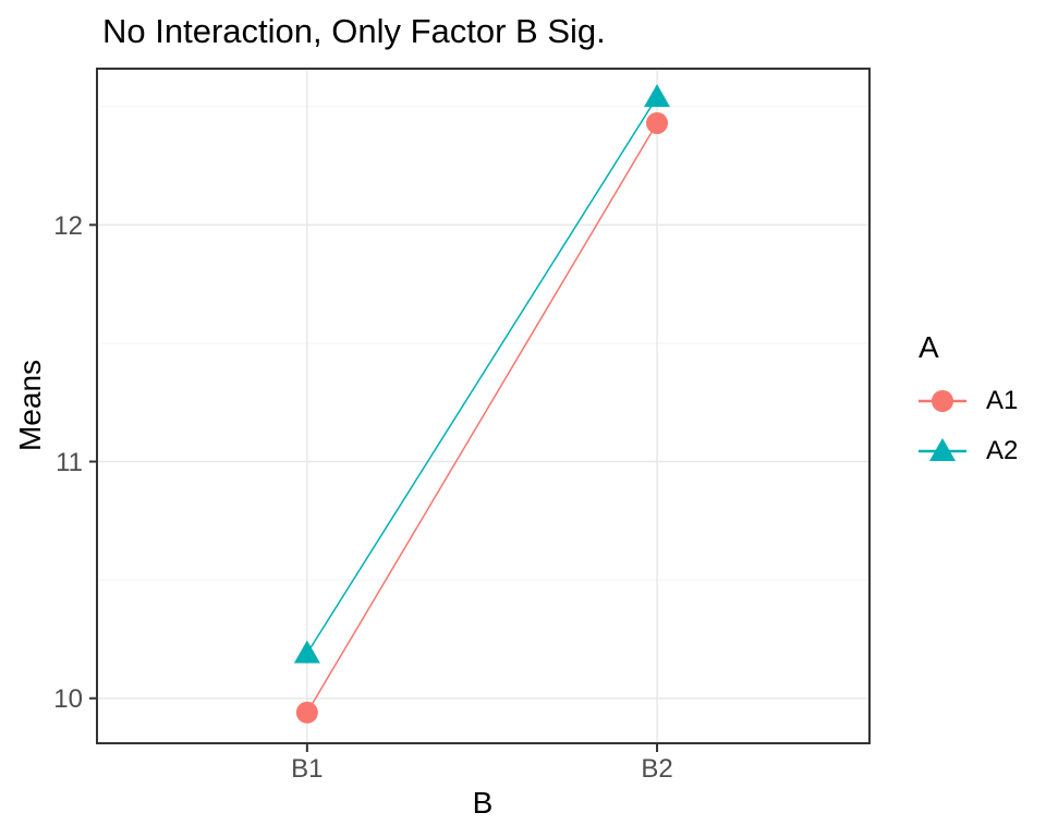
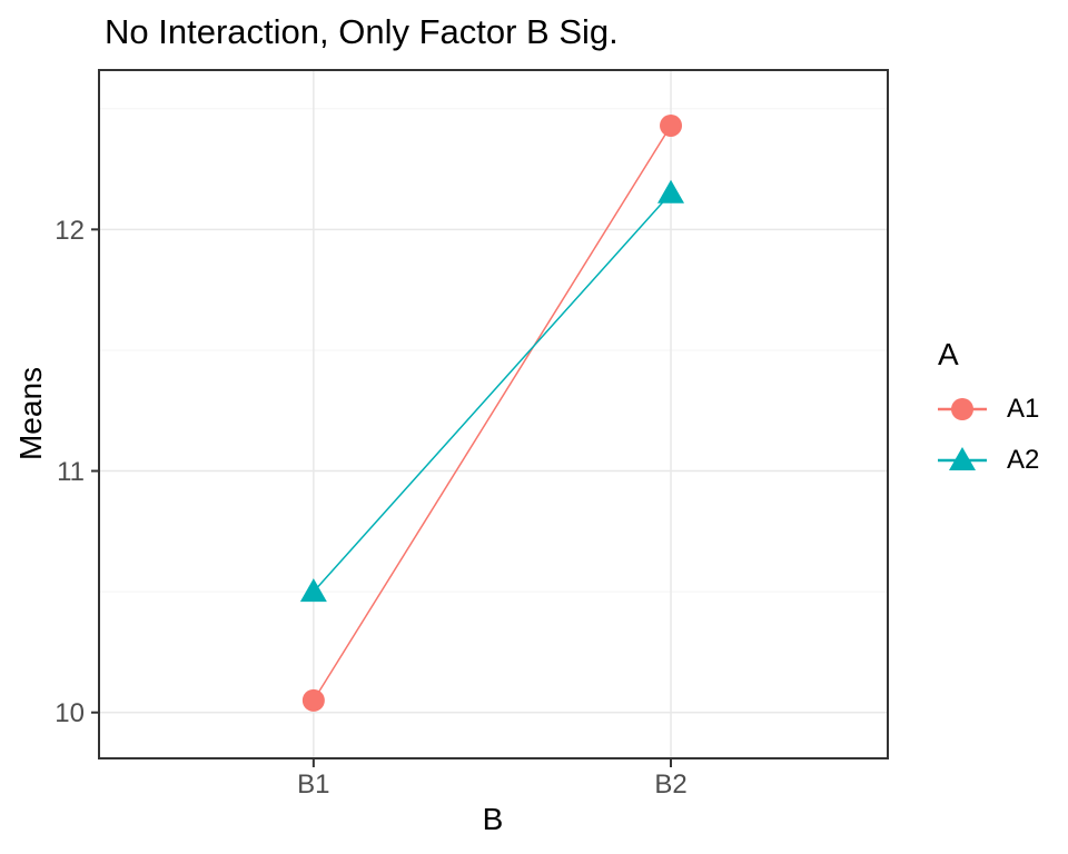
A1/B1: 9.94 -> 10.05
A2/B1: 10.19 -> 10.50
A2/B2: 12.54 -> 12.15
